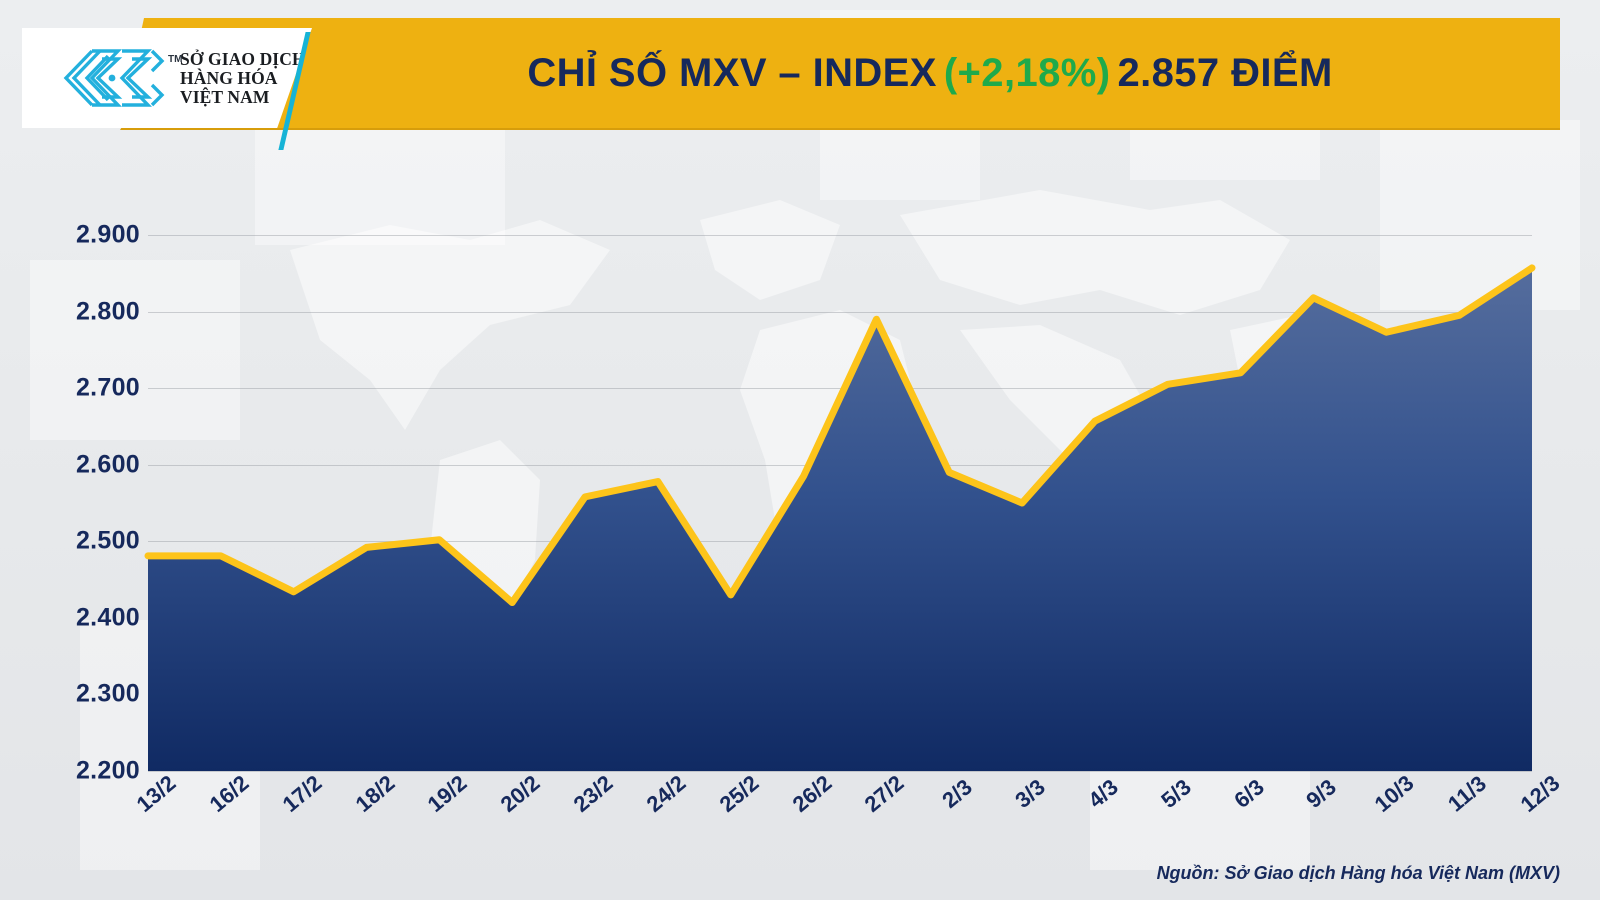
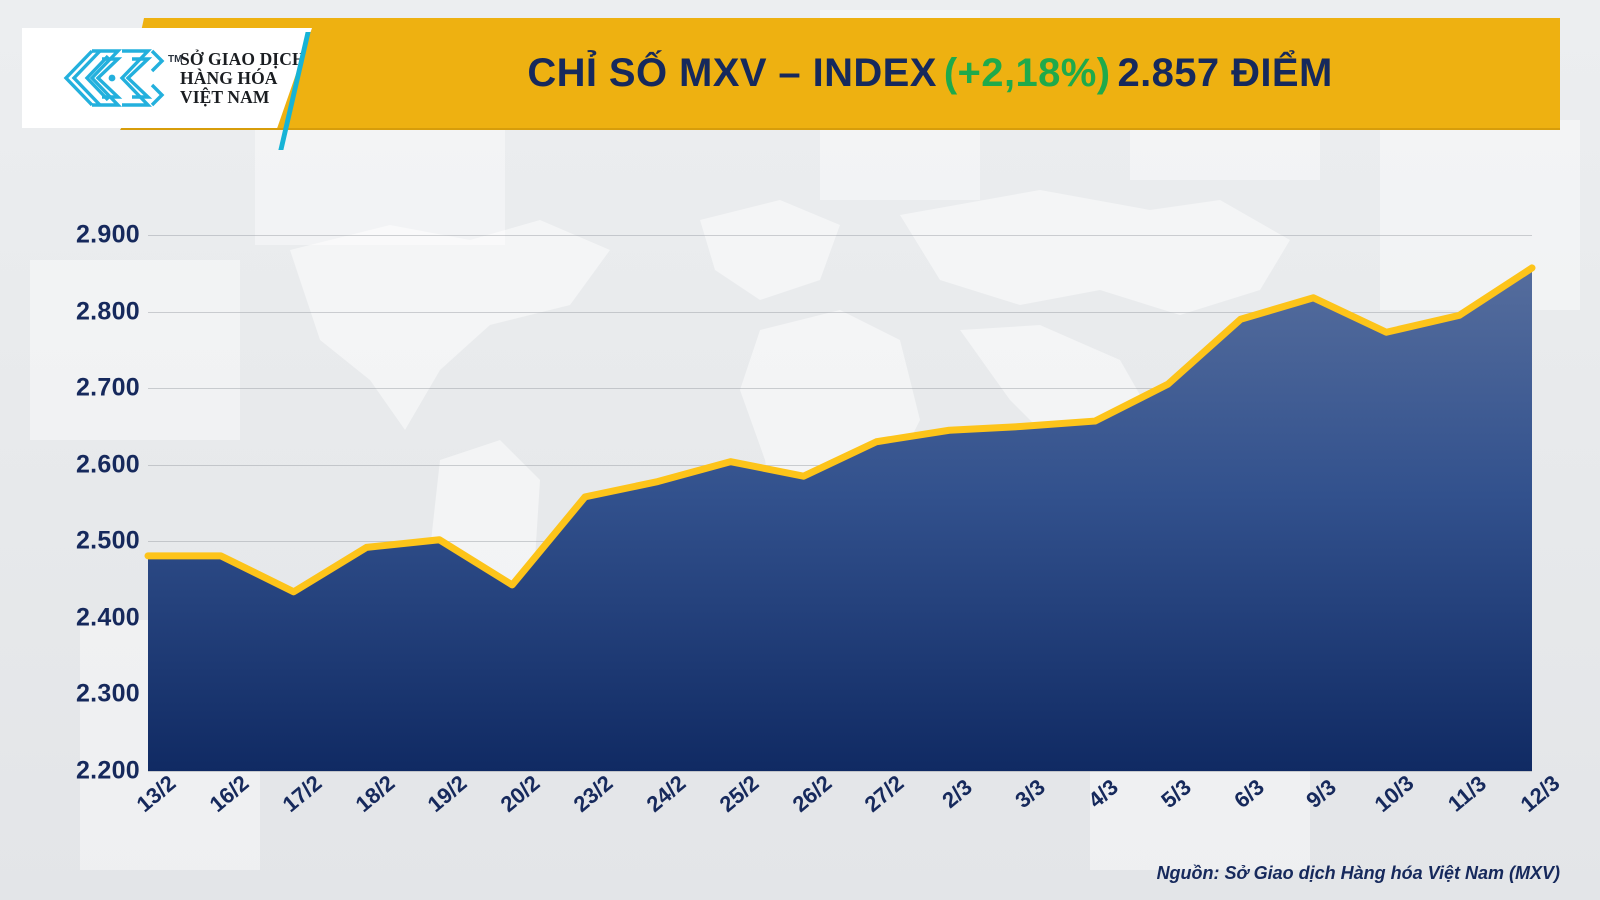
20/2: 2420 -> 2440
25/2: 2430 -> 2600
27/2: 2790 -> 2630
2/3: 2590 -> 2640
3/3: 2550 -> 2650
6/3: 2720 -> 2790
